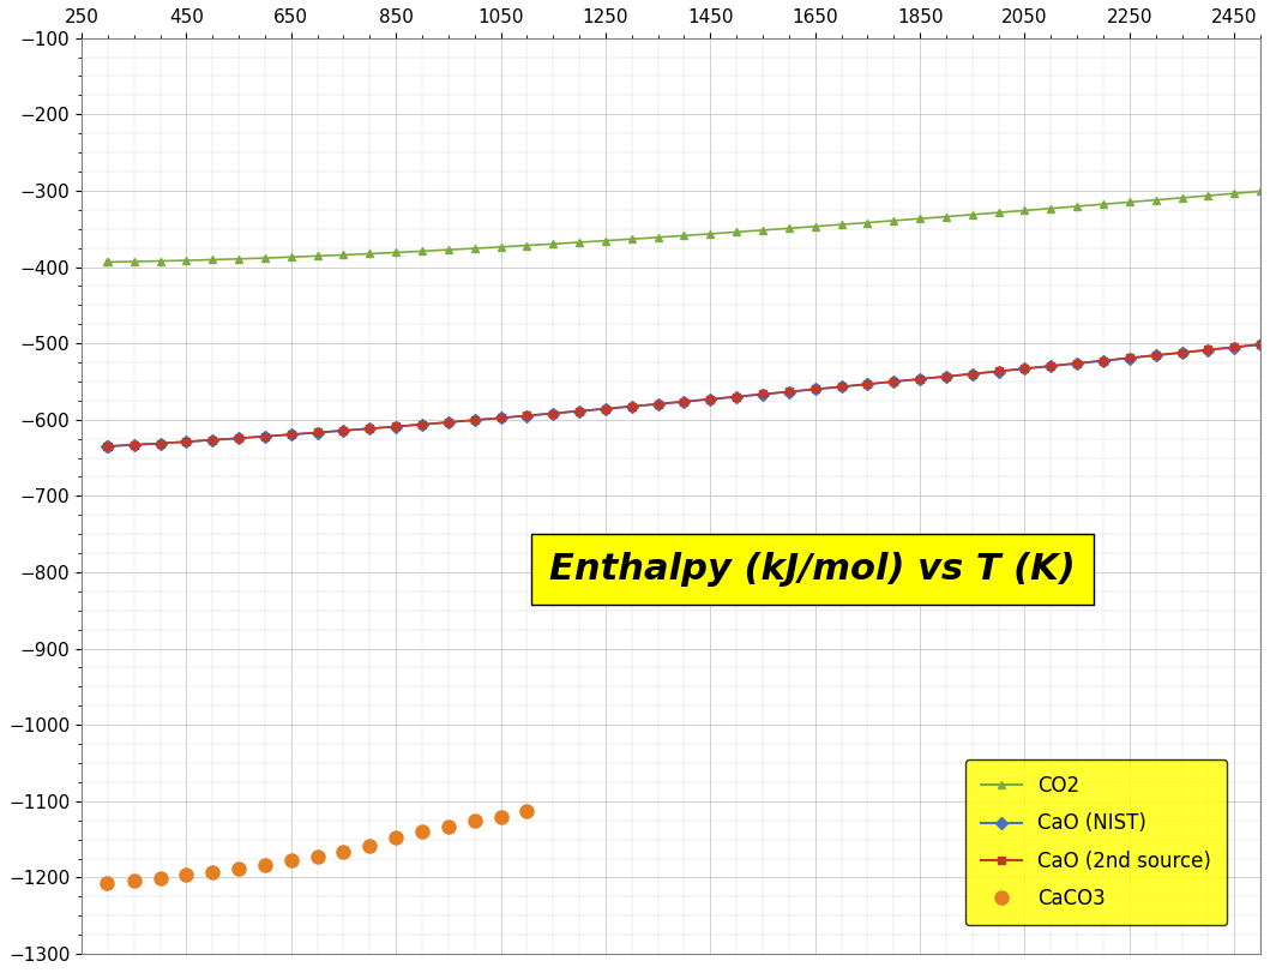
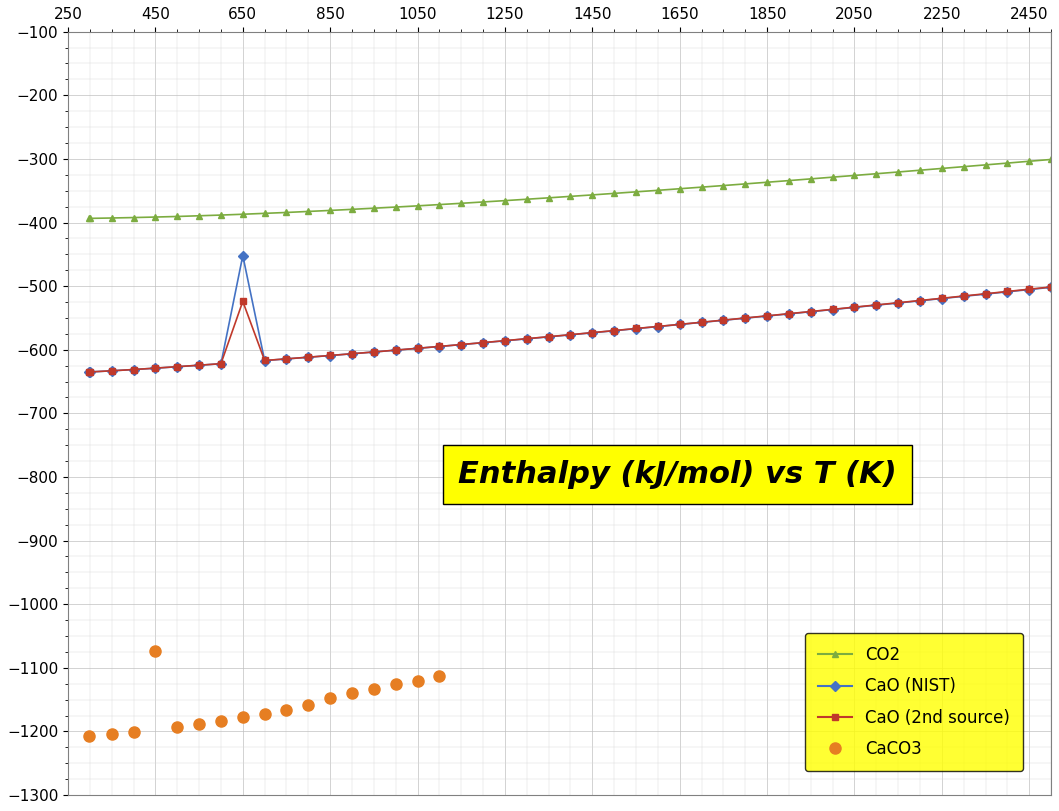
CaCO3/450: -1197 -> -1074
CaO (NIST)/650: -620 -> -452
CaO (2nd source)/650: -619 -> -524
